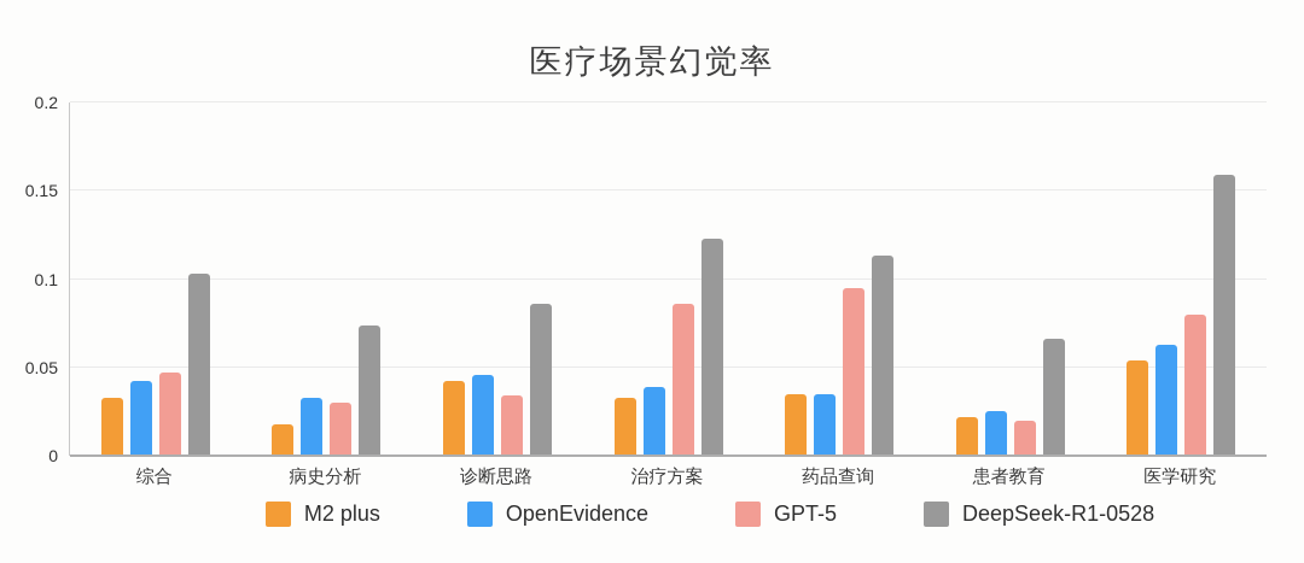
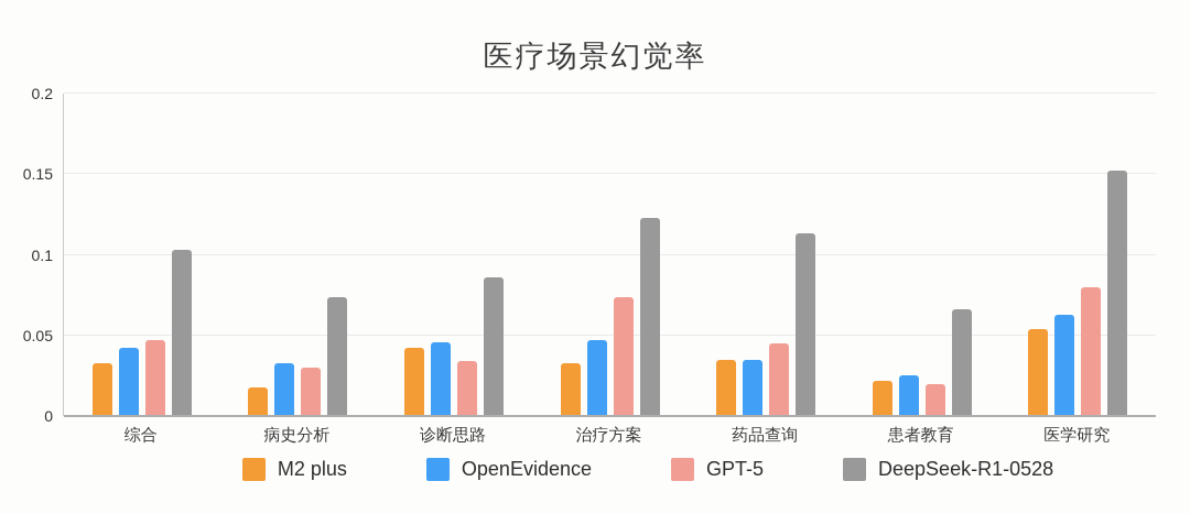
OpenEvidence/治疗方案: 0.039 -> 0.047
GPT-5/治疗方案: 0.086 -> 0.074
GPT-5/药品查询: 0.095 -> 0.045
DeepSeek-R1-0528/医学研究: 0.159 -> 0.152
